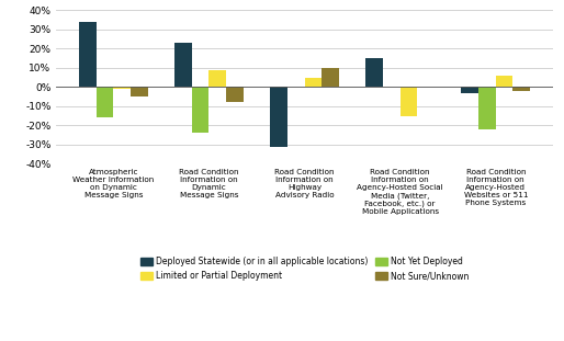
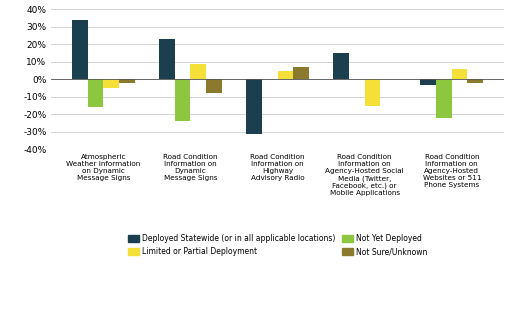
Limited or Partial Deployment/Atmospheric Weather Information on Dynamic Message Signs: -1% -> -5%
Not Sure/Unknown/Atmospheric Weather Information on Dynamic Message Signs: -5% -> -2%
Not Sure/Unknown/Road Condition Information on Highway Advisory Radio: 10% -> 7%
